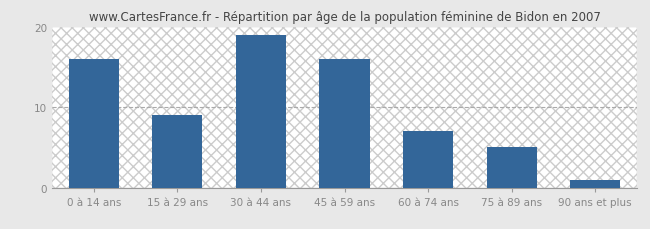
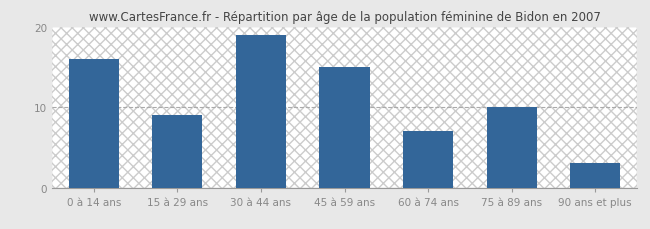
45 à 59 ans: 16 -> 15
75 à 89 ans: 5 -> 10
90 ans et plus: 1 -> 3
